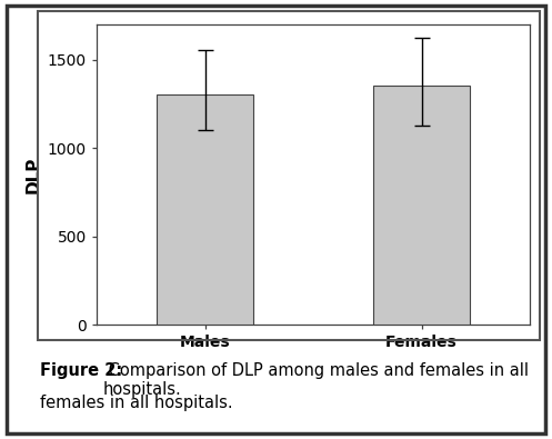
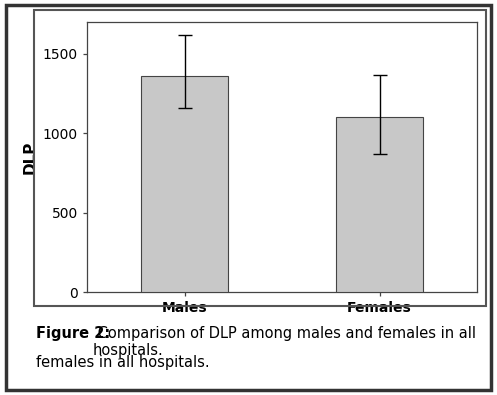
Males: 1300 -> 1360
Females: 1360 -> 1100
